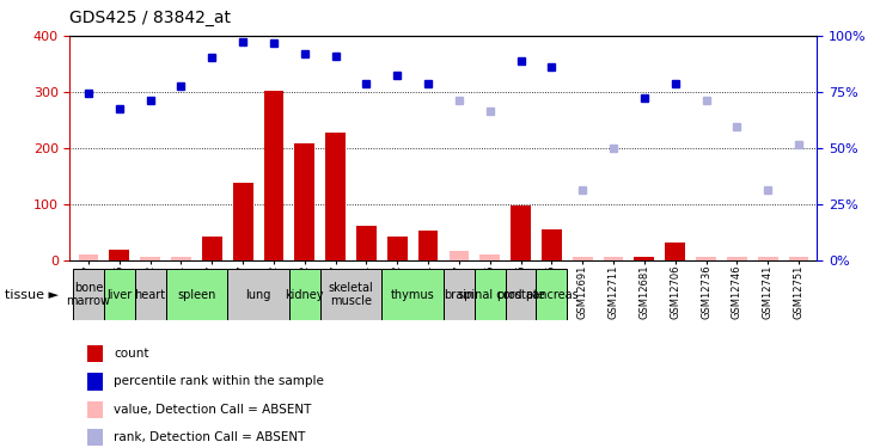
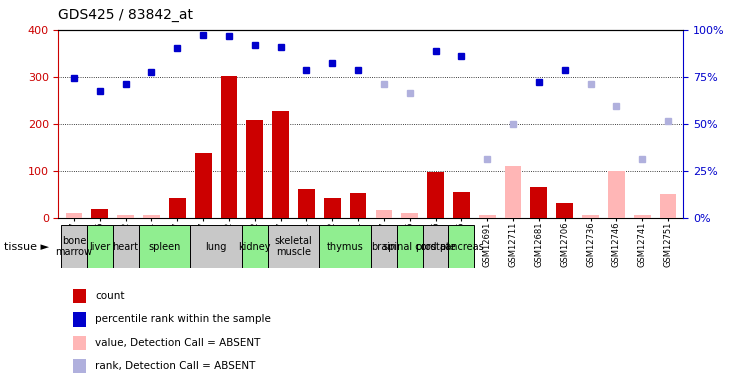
GSM12711: 5 -> 110
GSM12681: 5 -> 65
GSM12746: 5 -> 100
GSM12751: 5 -> 50
